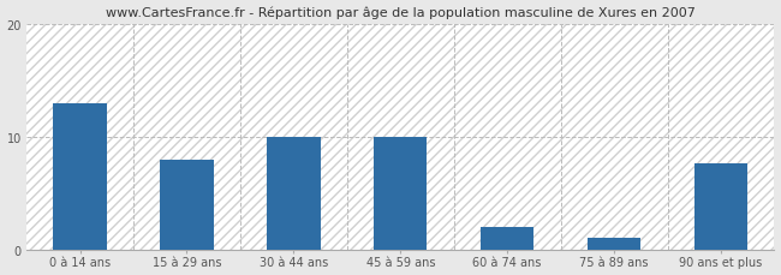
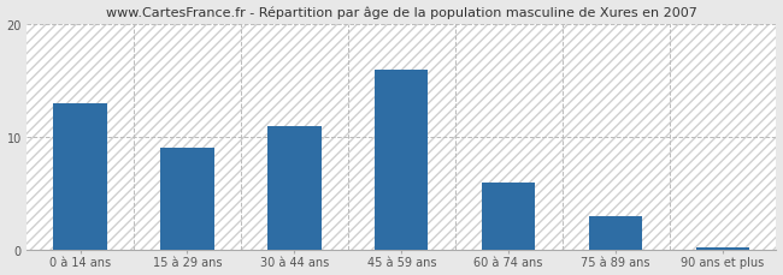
15 à 29 ans: 8.0 -> 9.0
30 à 44 ans: 10.0 -> 11.0
45 à 59 ans: 10.0 -> 16.0
60 à 74 ans: 2.0 -> 6.0
75 à 89 ans: 1.0 -> 3.0
90 ans et plus: 7.6 -> 0.2
